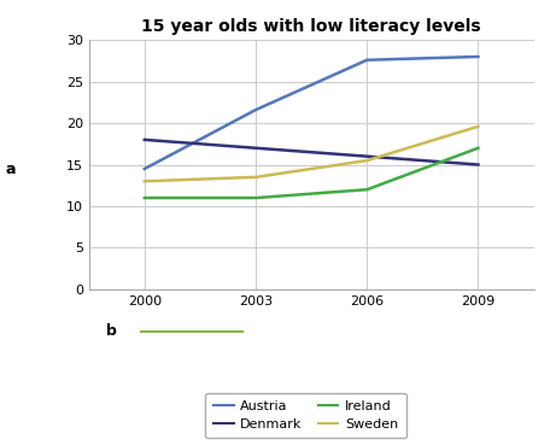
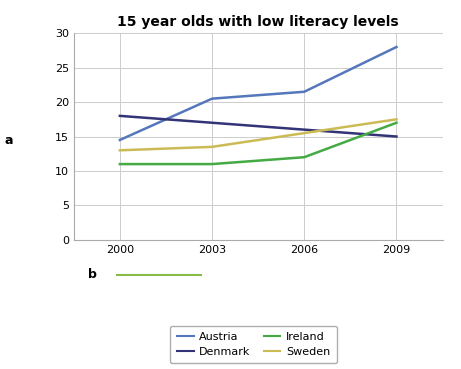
Austria/2003: 21.6 -> 20.5
Austria/2006: 27.6 -> 21.5
Sweden/2009: 19.6 -> 17.5
